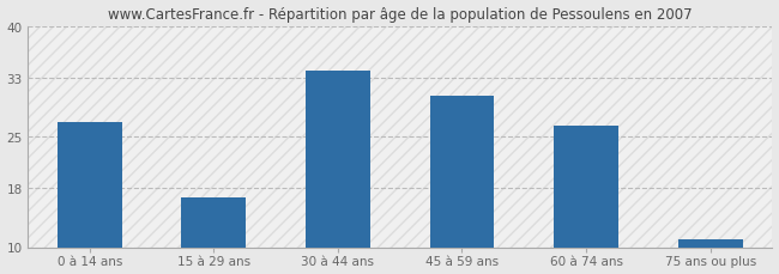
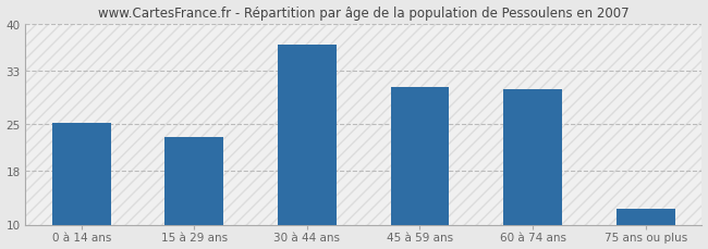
0 à 14 ans: 27.0 -> 25.2
15 à 29 ans: 16.7 -> 23.0
30 à 44 ans: 34.0 -> 36.8
60 à 74 ans: 26.5 -> 30.2
75 ans ou plus: 11.1 -> 12.4
